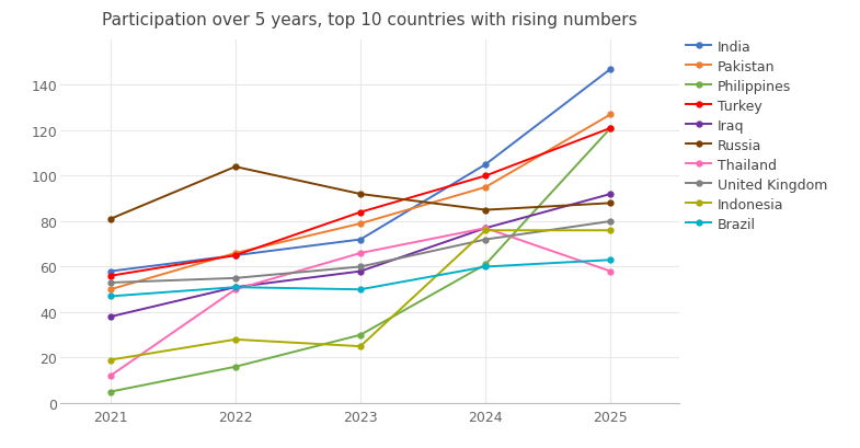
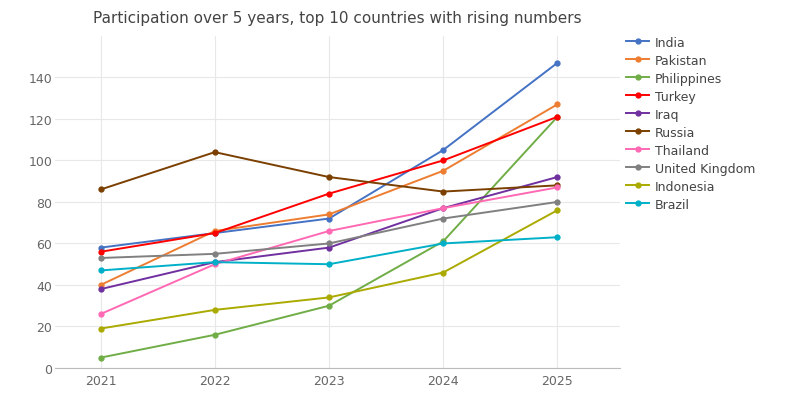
Pakistan/2021: 50 -> 40
Russia/2021: 81 -> 86
Thailand/2021: 12 -> 26
Pakistan/2023: 79 -> 74
Indonesia/2023: 25 -> 34
Indonesia/2024: 76 -> 46
Thailand/2025: 58 -> 87
